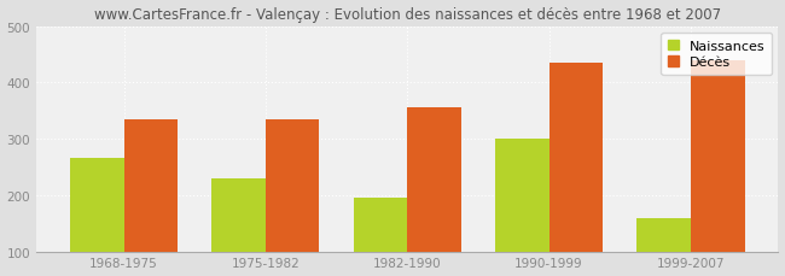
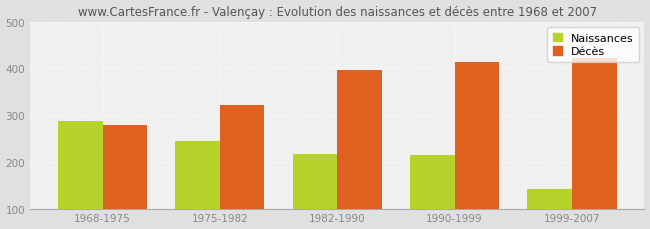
Naissances/1968-1975: 265 -> 287
Décès/1968-1975: 335 -> 278
Naissances/1975-1982: 230 -> 245
Décès/1975-1982: 335 -> 322
Naissances/1982-1990: 195 -> 216
Décès/1982-1990: 355 -> 397
Naissances/1990-1999: 300 -> 214
Décès/1990-1999: 435 -> 413
Naissances/1999-2007: 160 -> 141
Décès/1999-2007: 440 -> 422
